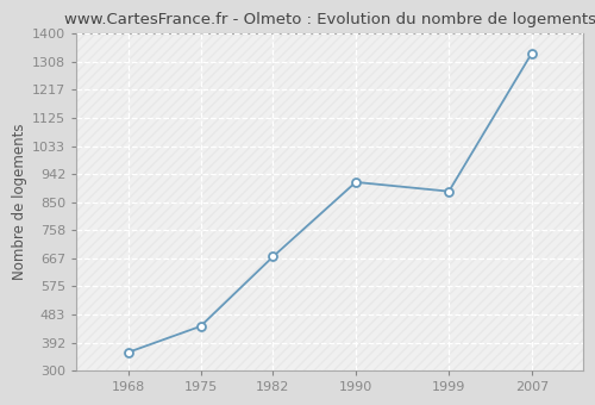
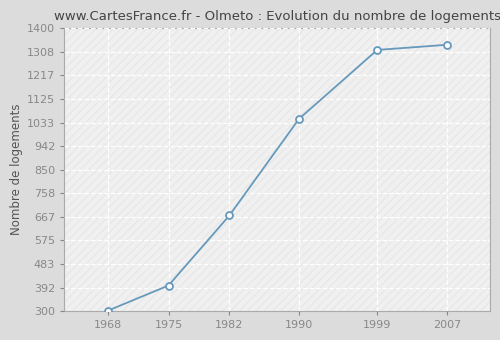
1968: 360 -> 302
1975: 445 -> 400
1990: 915 -> 1047
1999: 885 -> 1315
